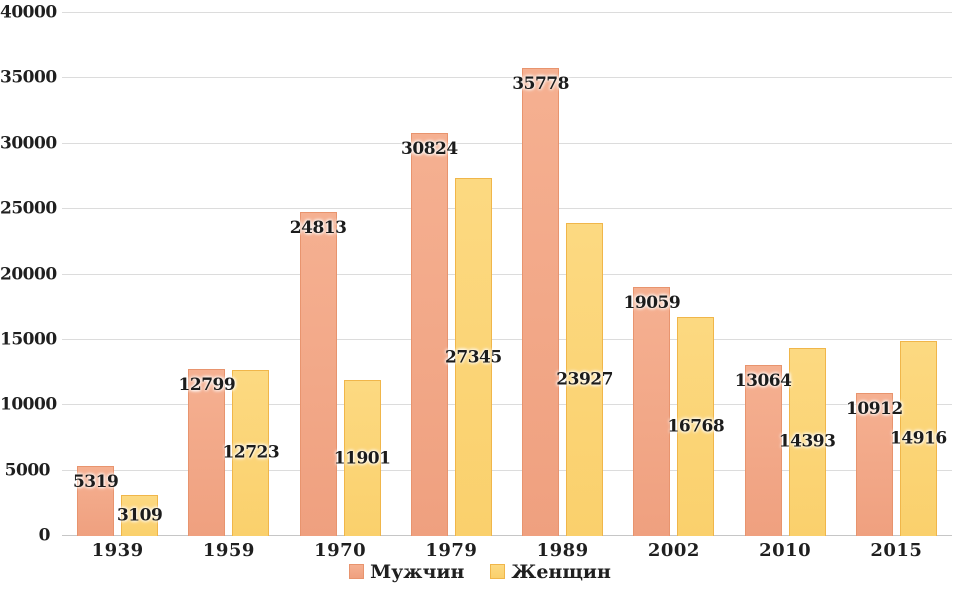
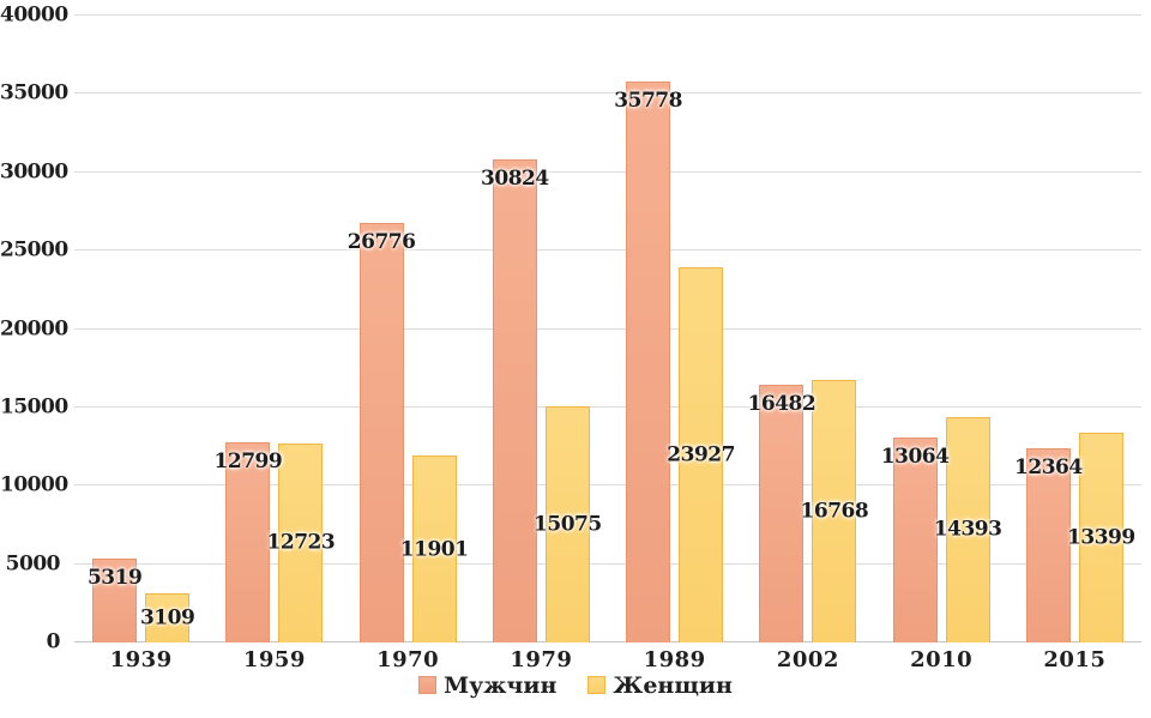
Мужчин/1970: 24813 -> 26776
Женщин/1979: 27345 -> 15075
Мужчин/2002: 19059 -> 16482
Мужчин/2015: 10912 -> 12364
Женщин/2015: 14916 -> 13399
